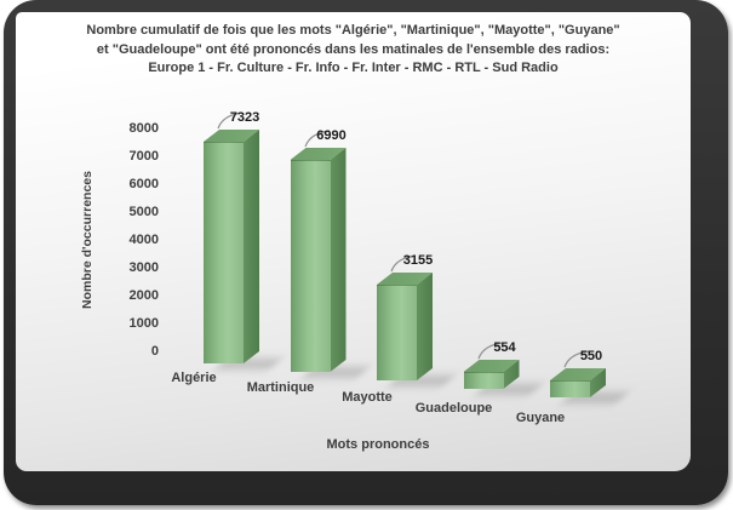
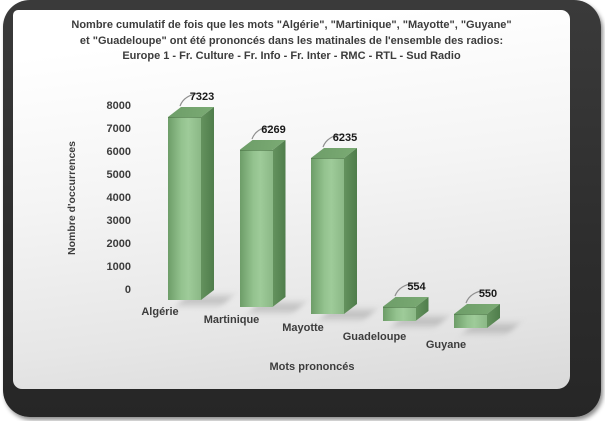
Martinique: 6990 -> 6269
Mayotte: 3155 -> 6235
